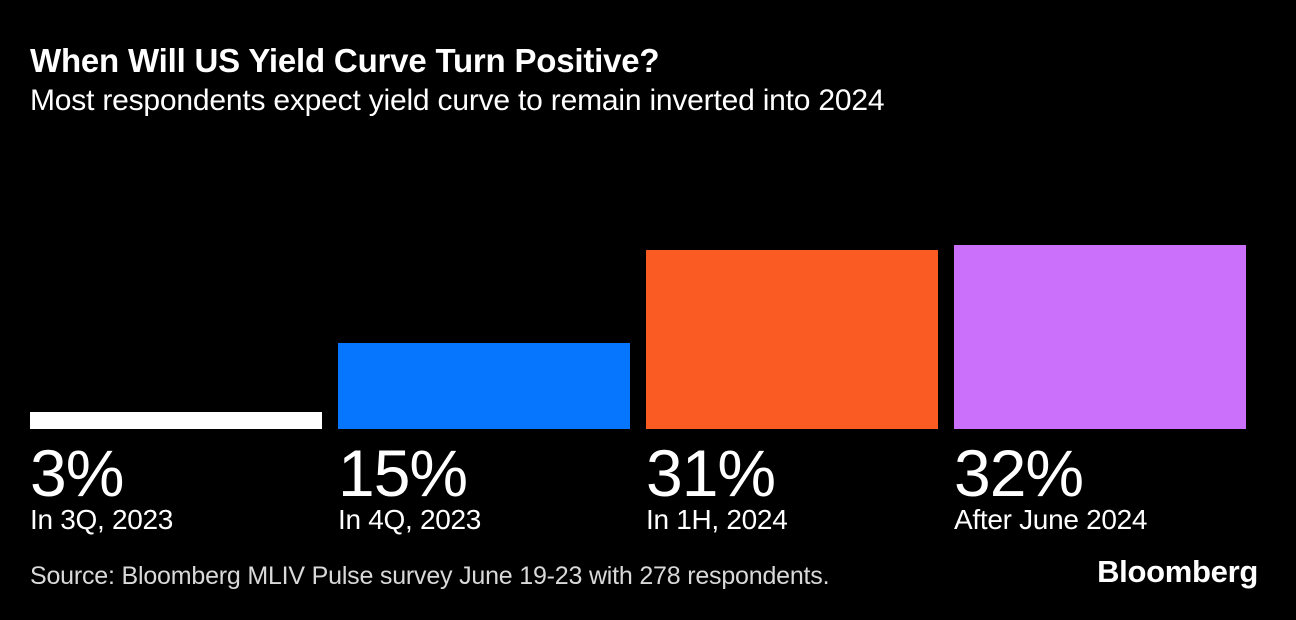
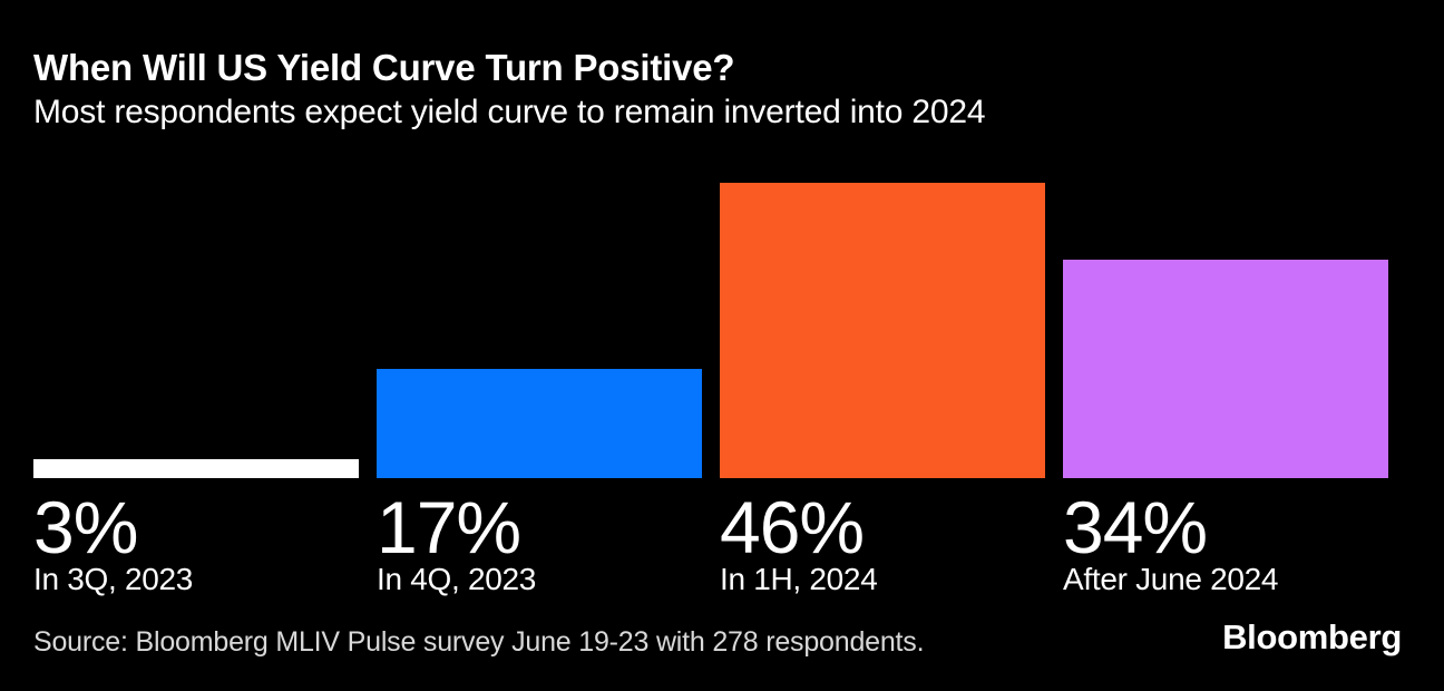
In 4Q, 2023: 15% -> 17%
In 1H, 2024: 31% -> 46%
After June 2024: 32% -> 34%
